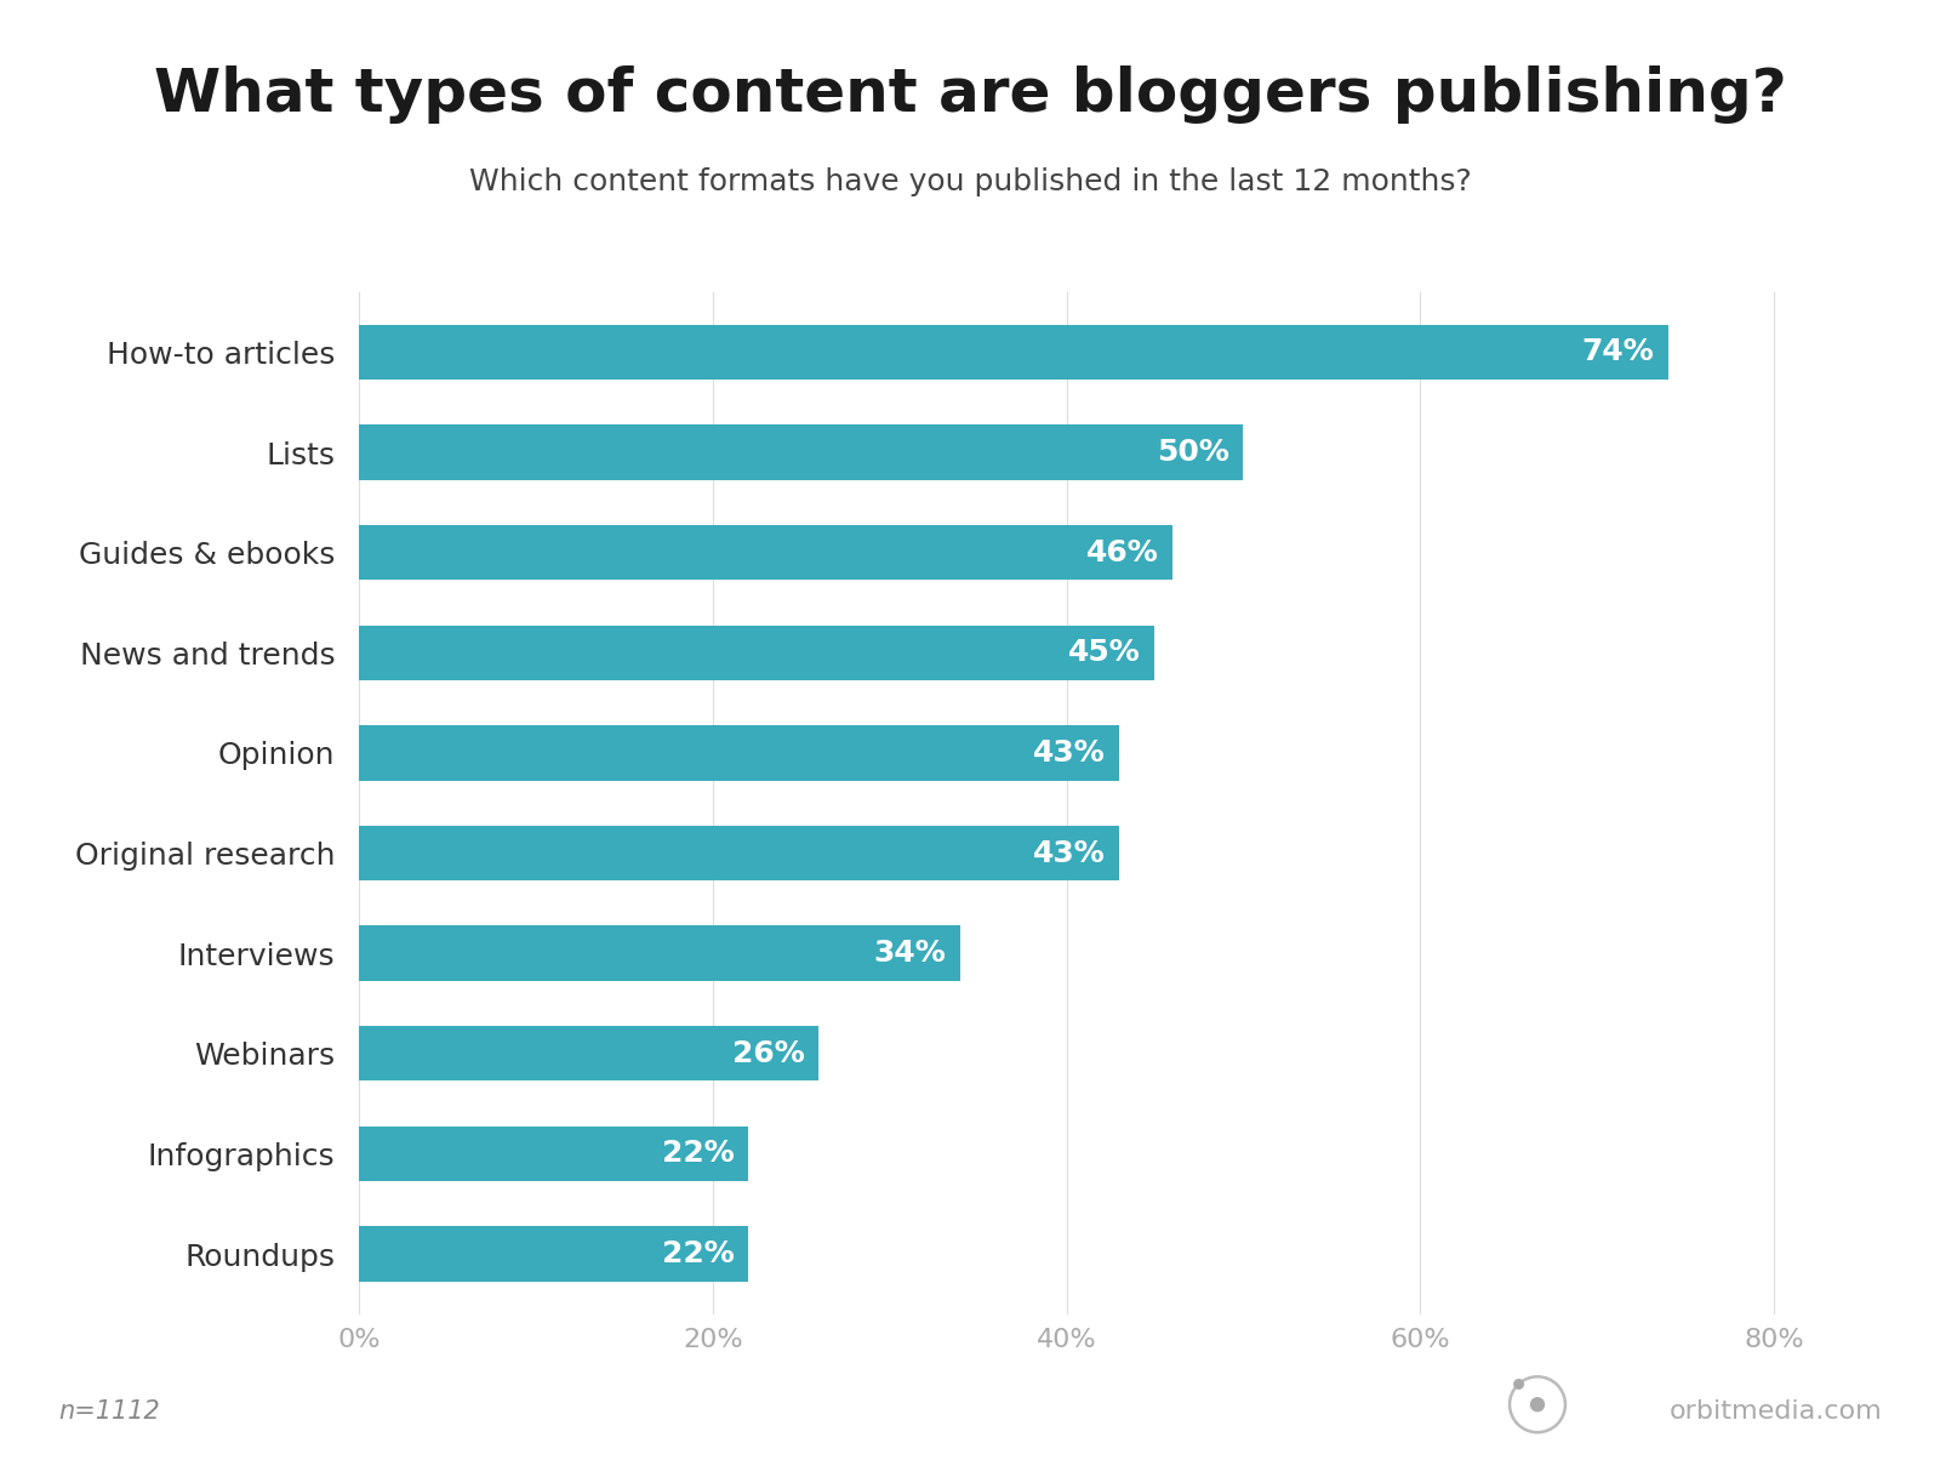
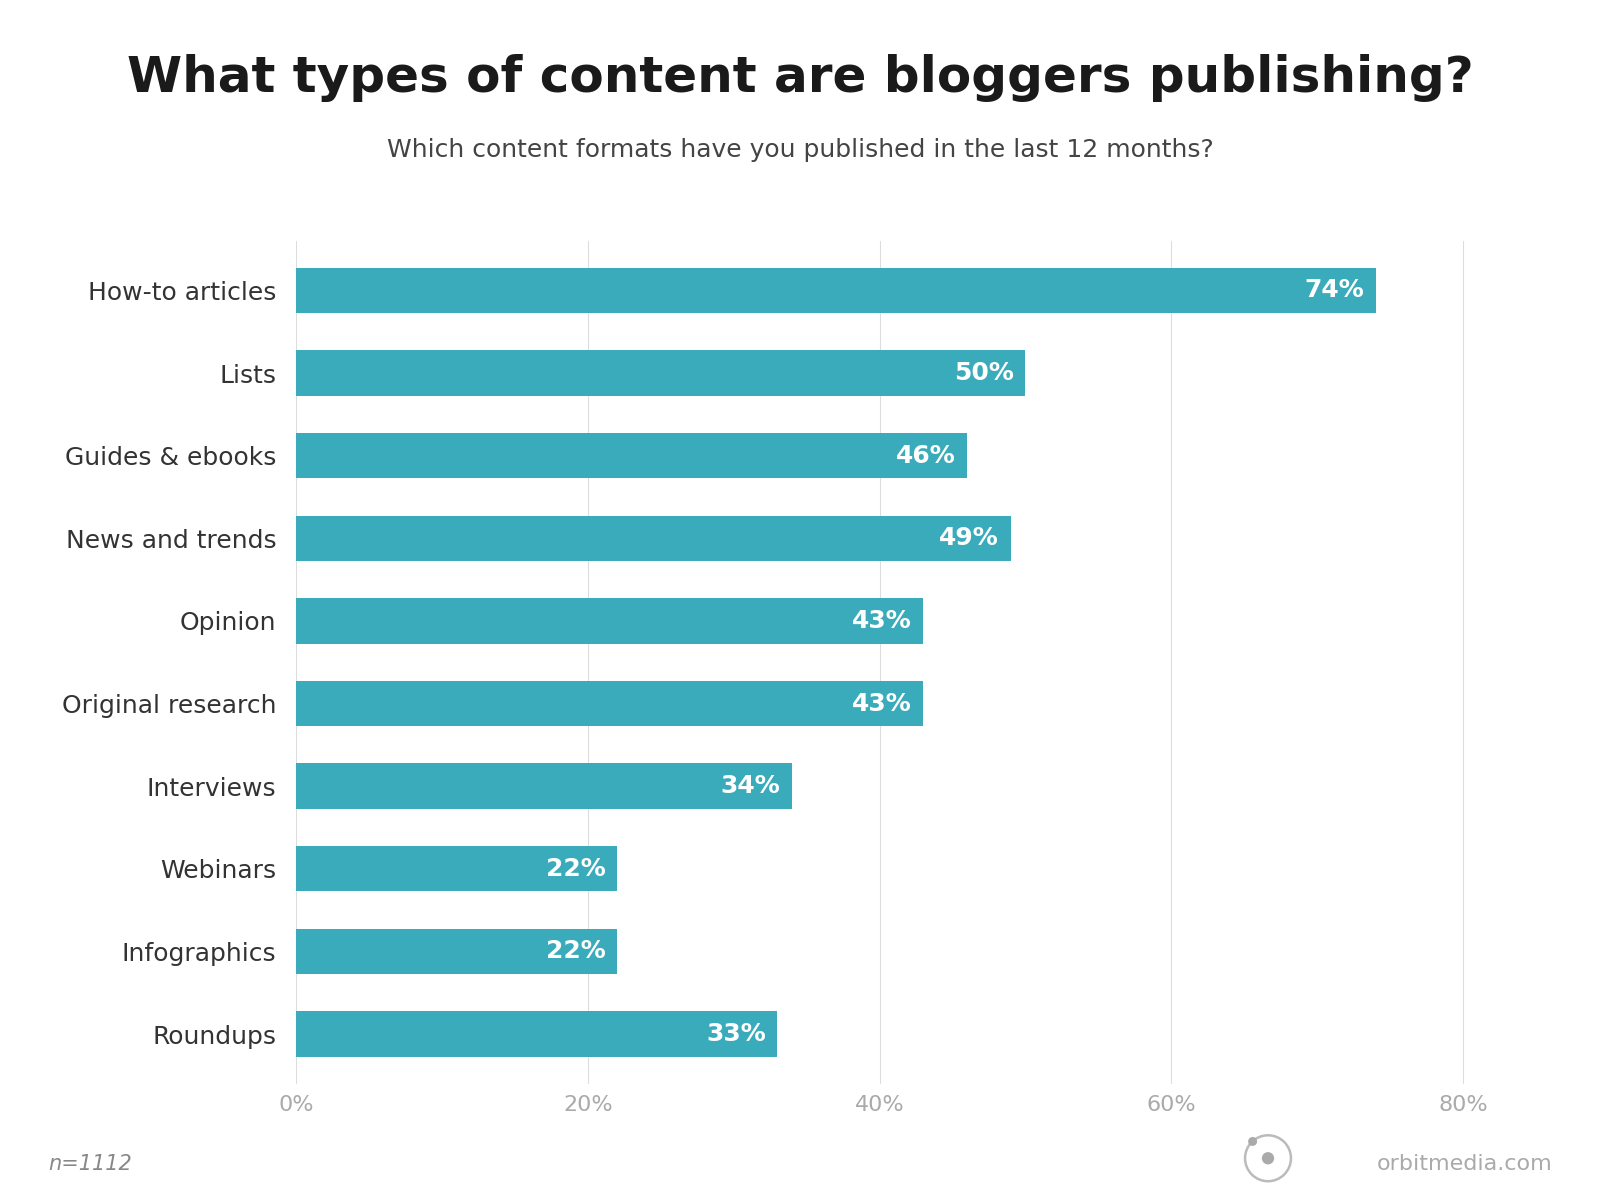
News and trends: 45% -> 49%
Webinars: 26% -> 22%
Roundups: 22% -> 33%
